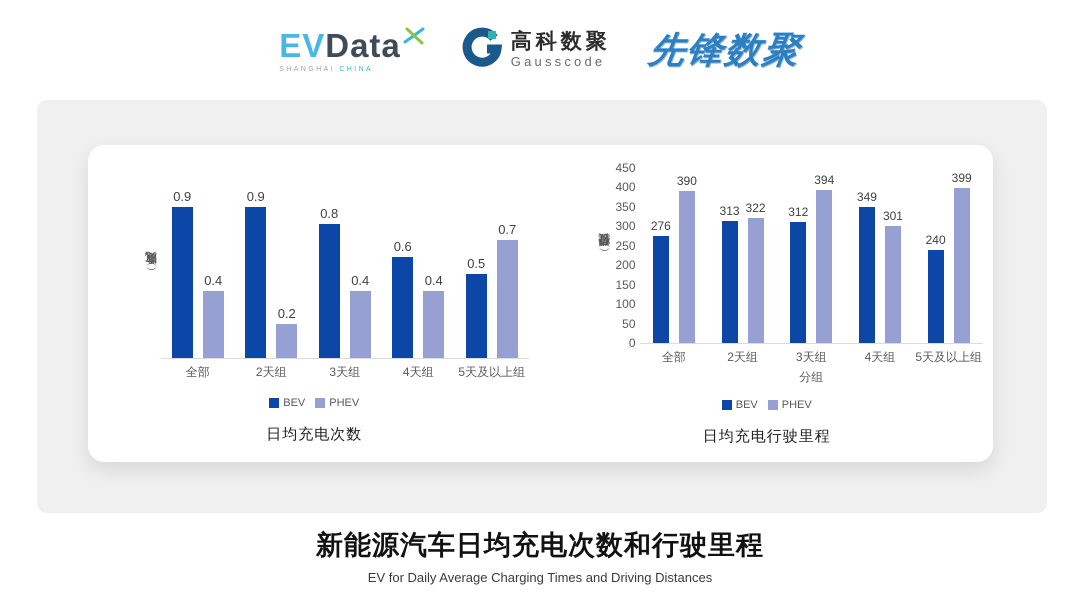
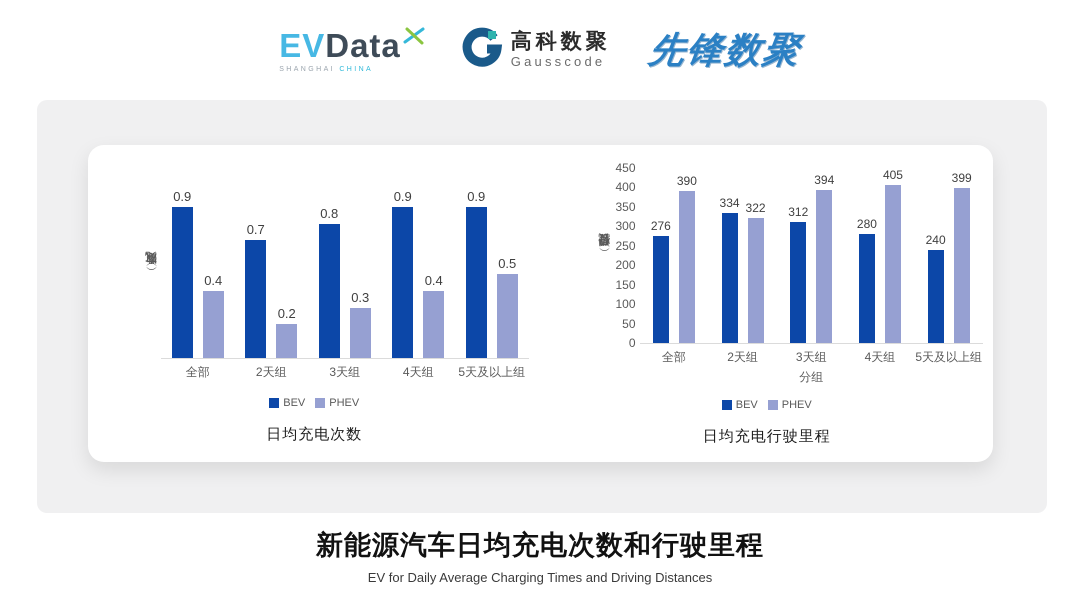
日均充电次数/BEV/2天组: 0.9 -> 0.7
日均充电次数/PHEV/3天组: 0.4 -> 0.3
日均充电次数/BEV/4天组: 0.6 -> 0.9
日均充电次数/BEV/5天及以上组: 0.5 -> 0.9
日均充电次数/PHEV/5天及以上组: 0.7 -> 0.5
日均充电行驶里程/BEV/2天组: 313 -> 334
日均充电行驶里程/BEV/4天组: 349 -> 280
日均充电行驶里程/PHEV/4天组: 301 -> 405
